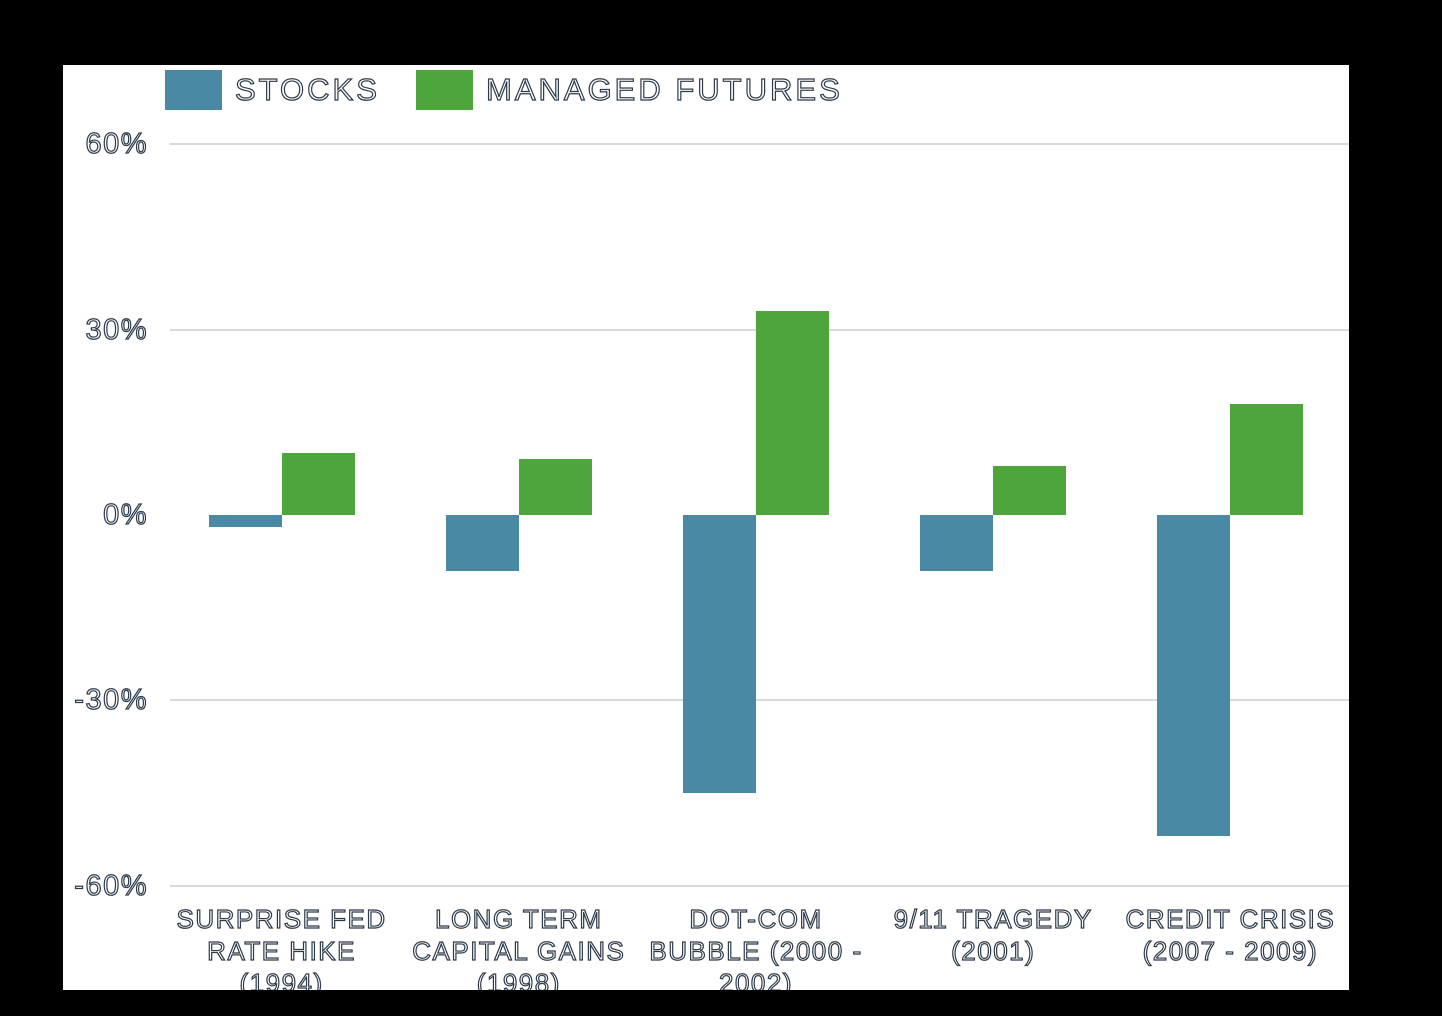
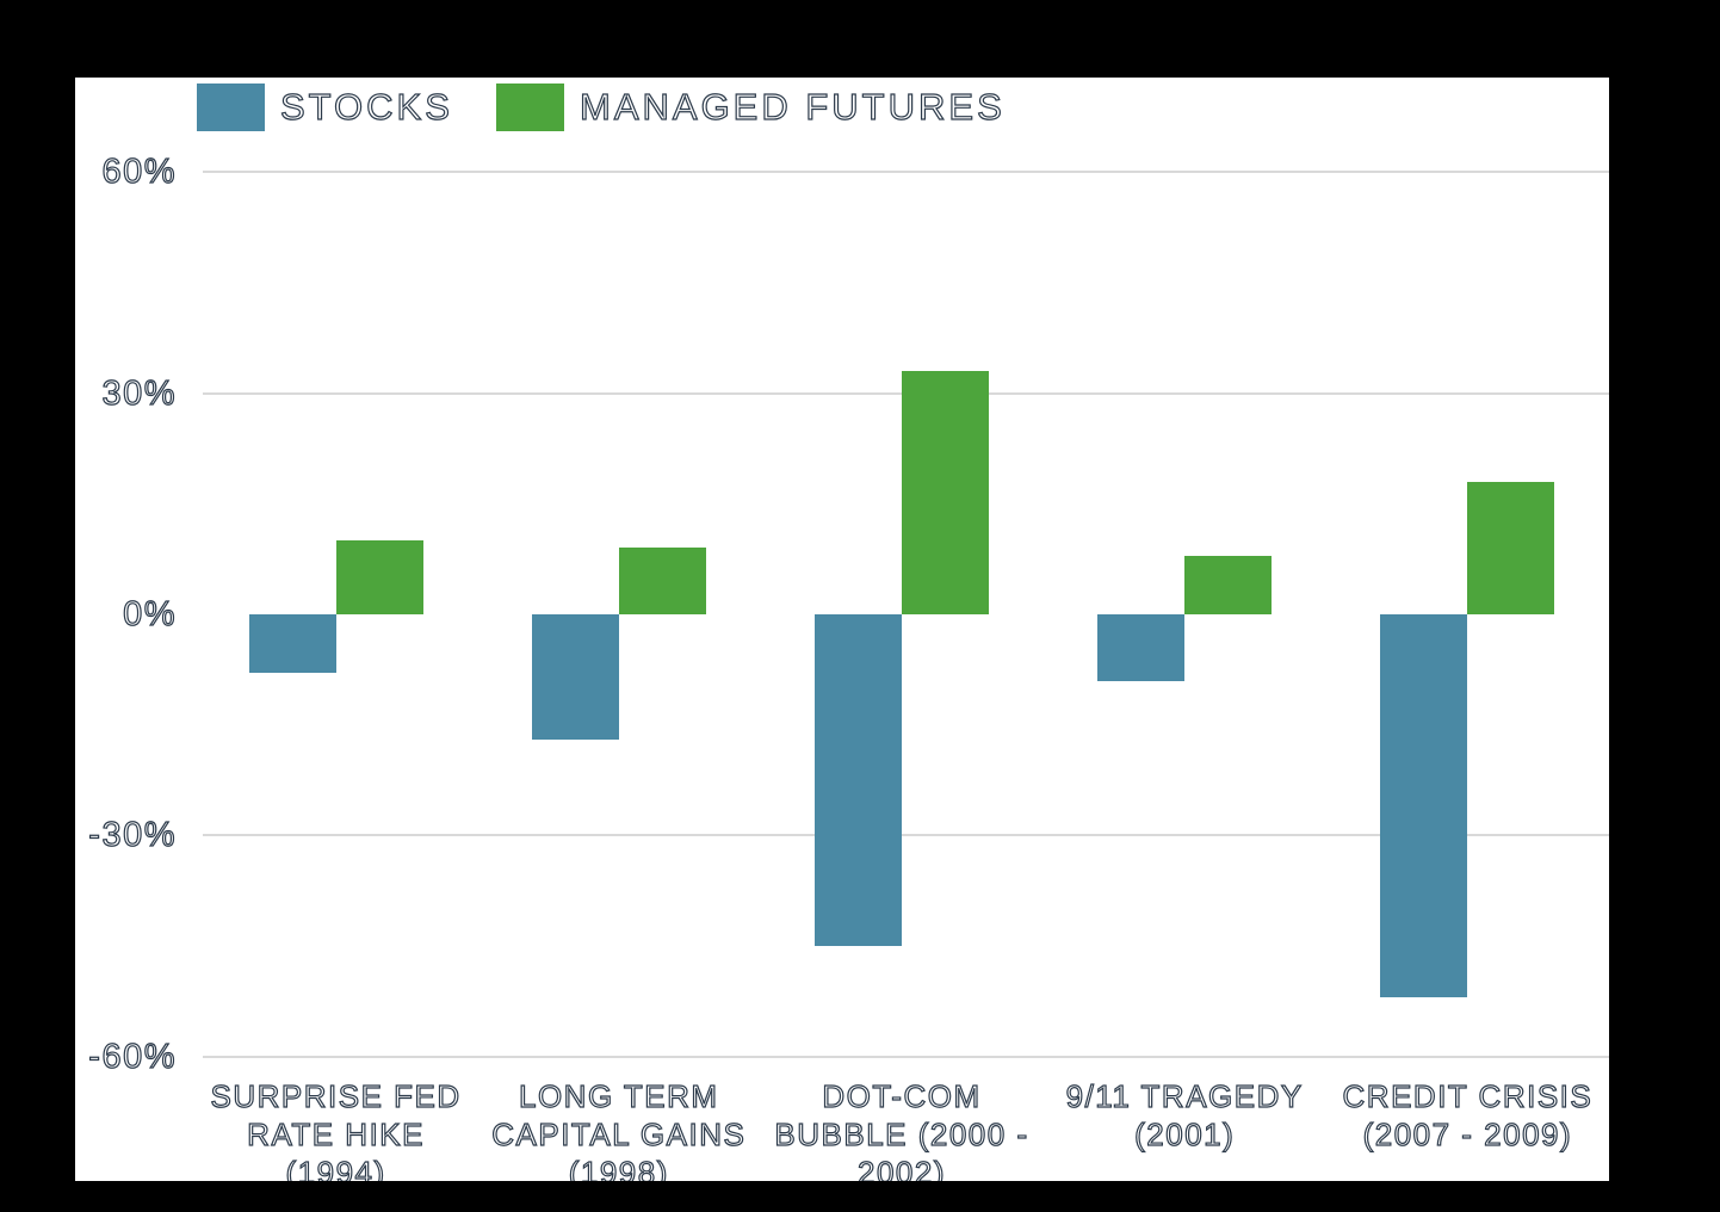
STOCKS/SURPRISE FED RATE HIKE (1994): -2% -> -8%
STOCKS/LONG TERM CAPITAL GAINS (1998): -9% -> -17%
